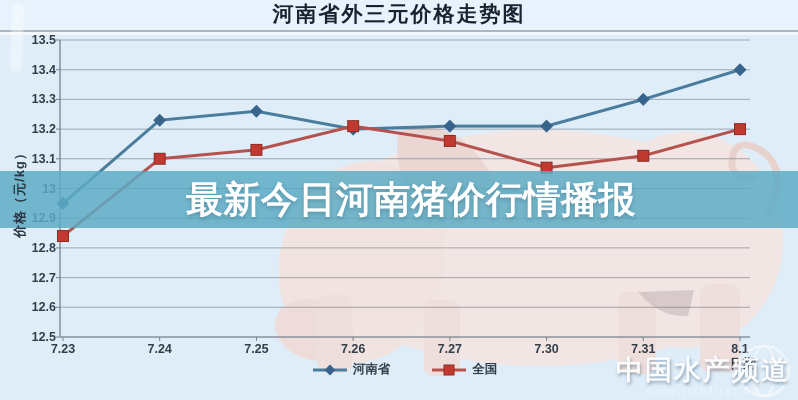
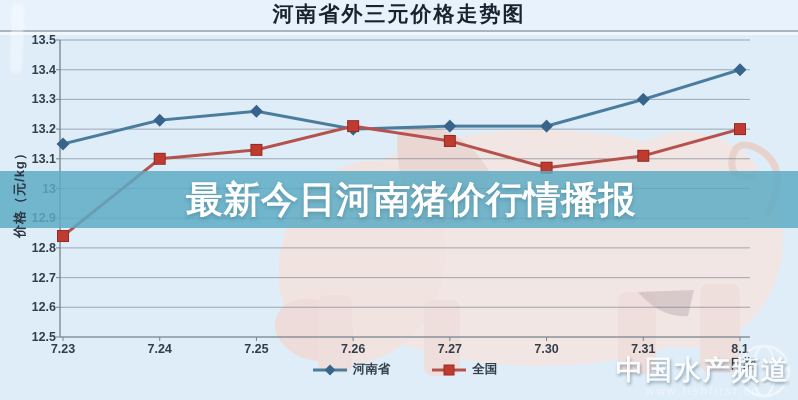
河南省/7.23: 12.95 -> 13.15
